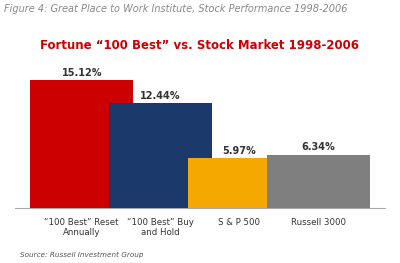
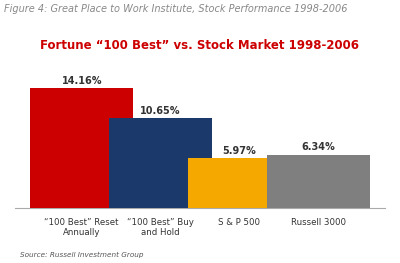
“100 Best” Reset Annually: 15.12% -> 14.16%
“100 Best” Buy and Hold: 12.44% -> 10.65%
